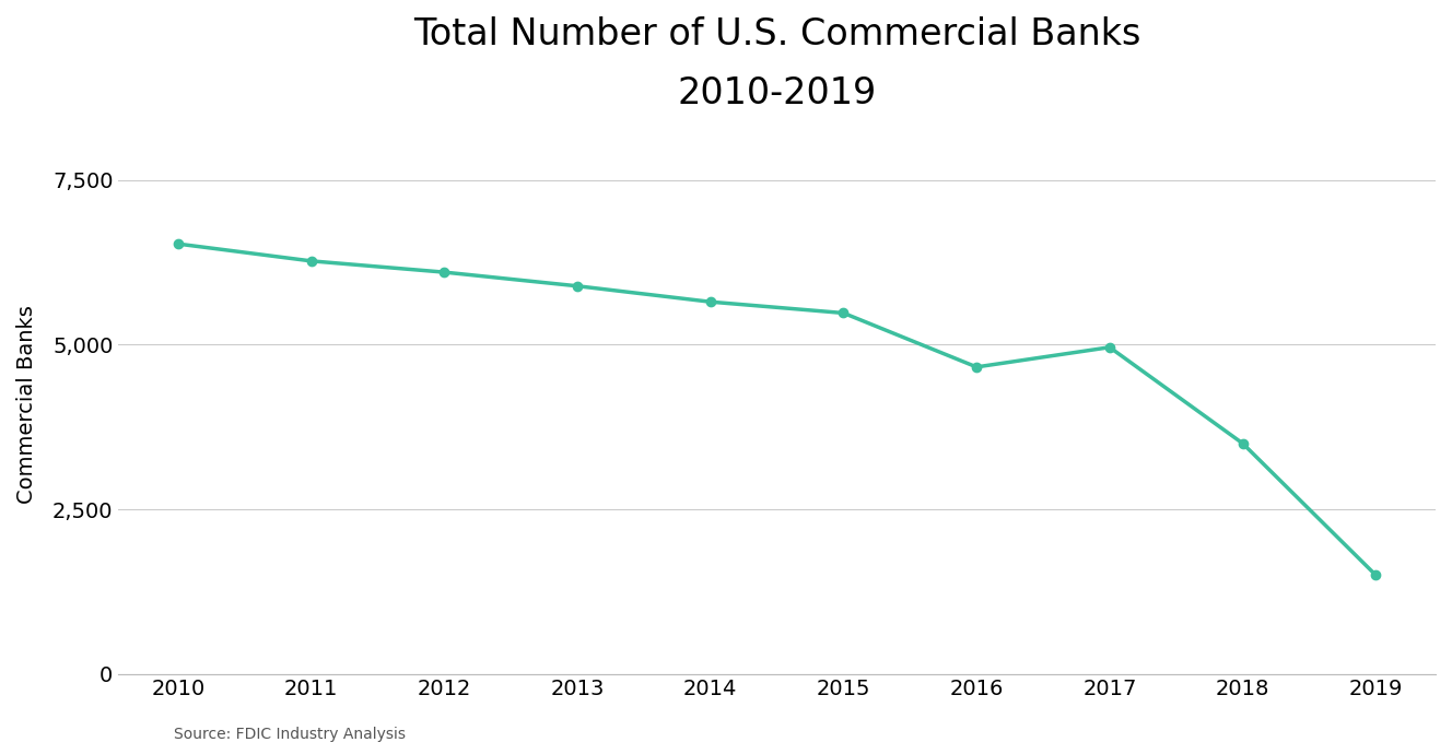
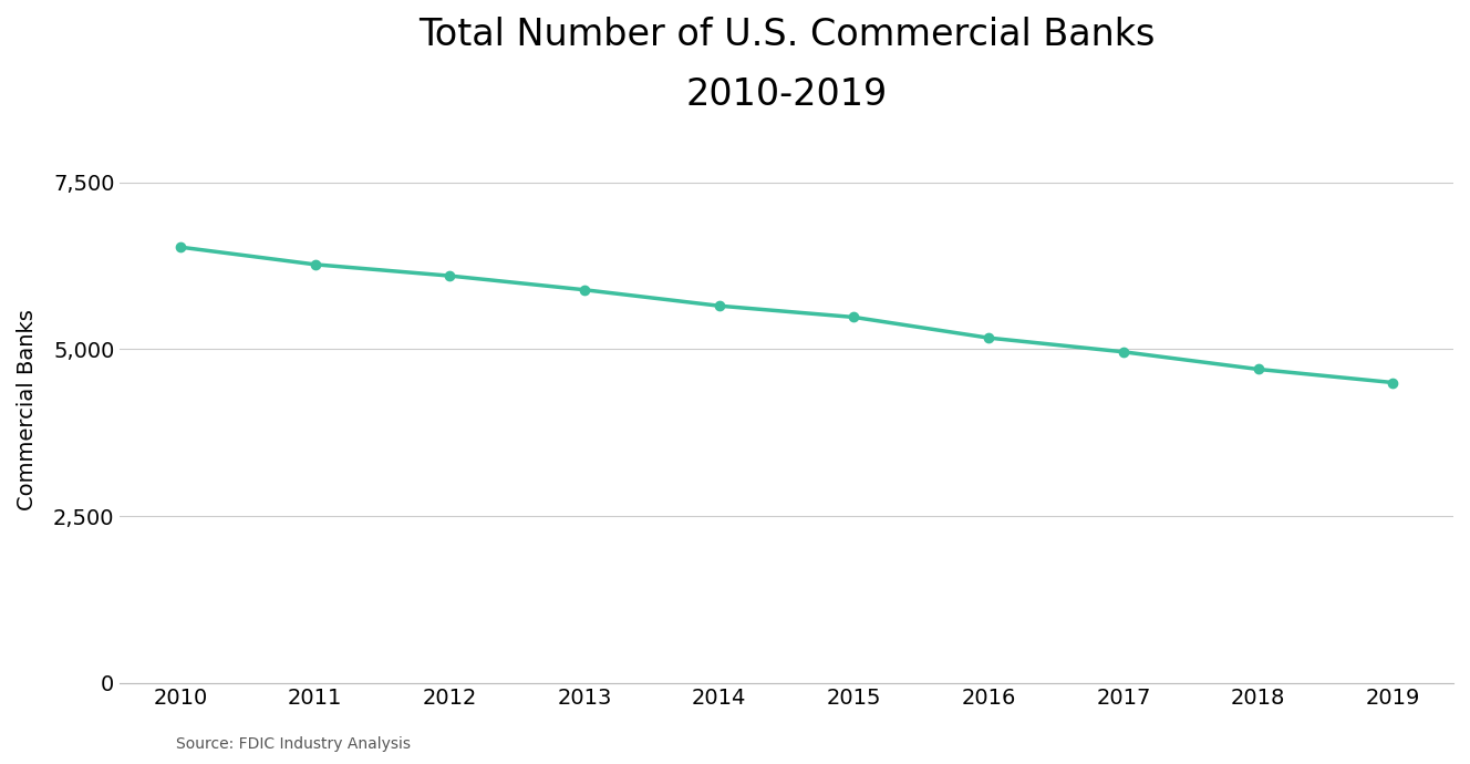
2016: 4,660 -> 5,170
2018: 3,500 -> 4,700
2019: 1,500 -> 4,500
